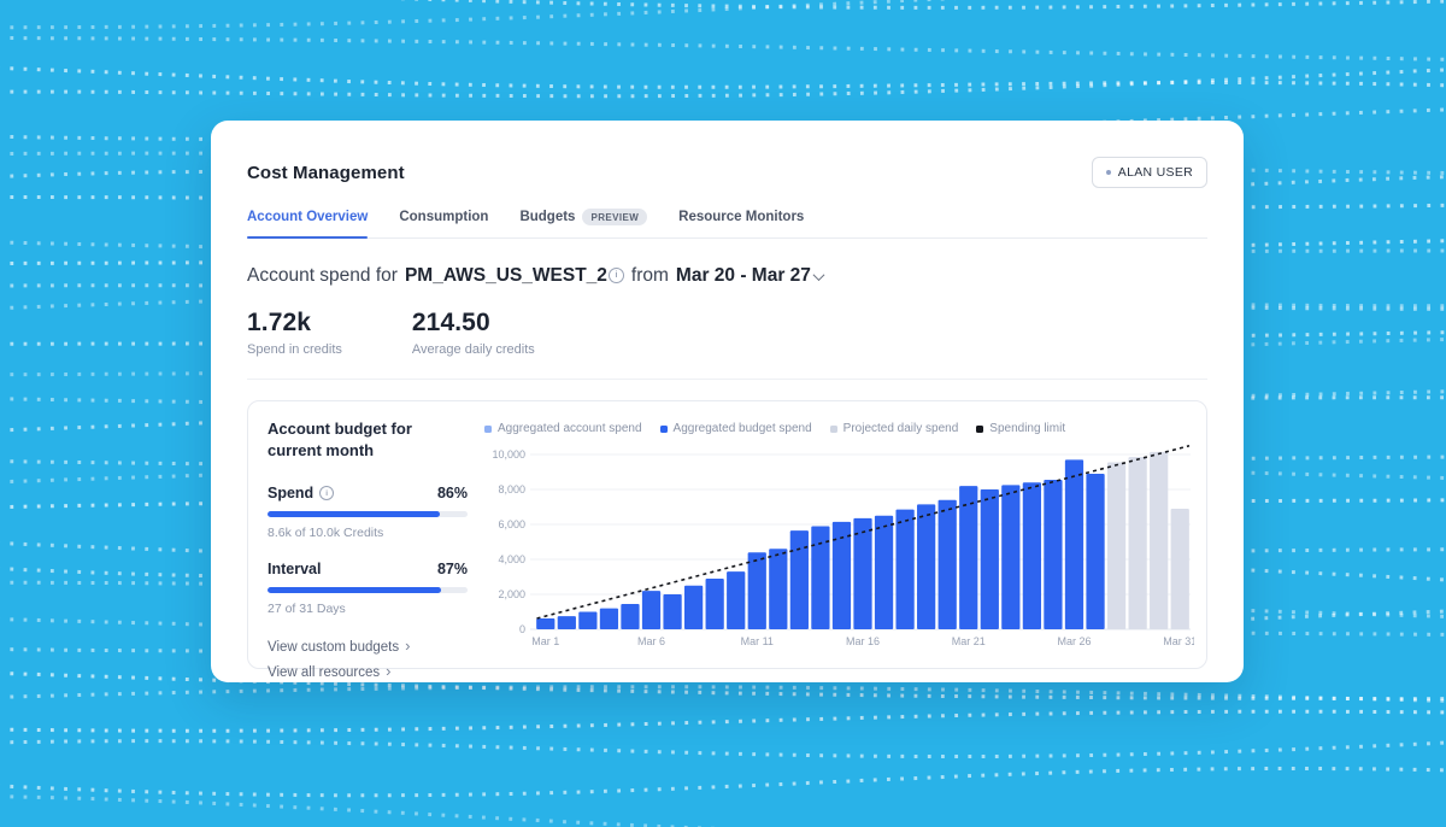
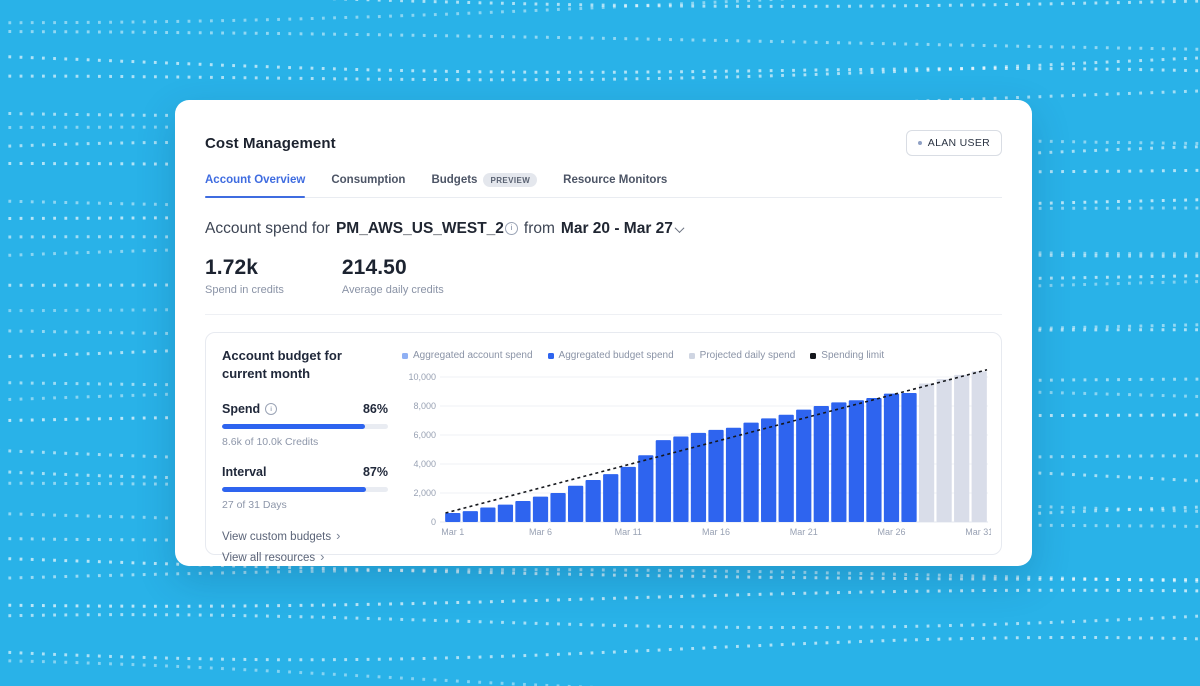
Aggregated budget spend/Mar 6: 2200 -> 1800
Aggregated budget spend/Mar 11: 4400 -> 3800
Aggregated budget spend/Mar 21: 8200 -> 7800
Aggregated budget spend/Mar 26: 9700 -> 8800
Projected daily spend/Mar 31: 6900 -> 10400
